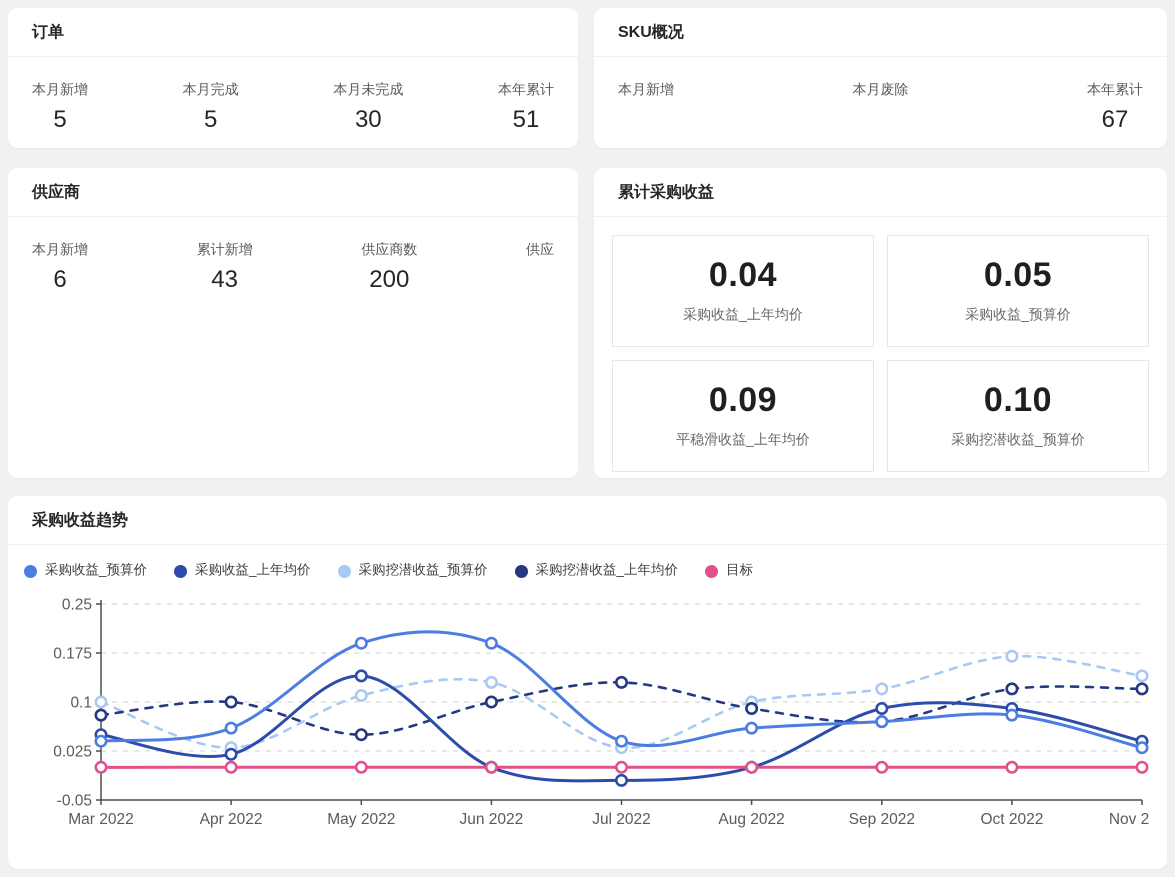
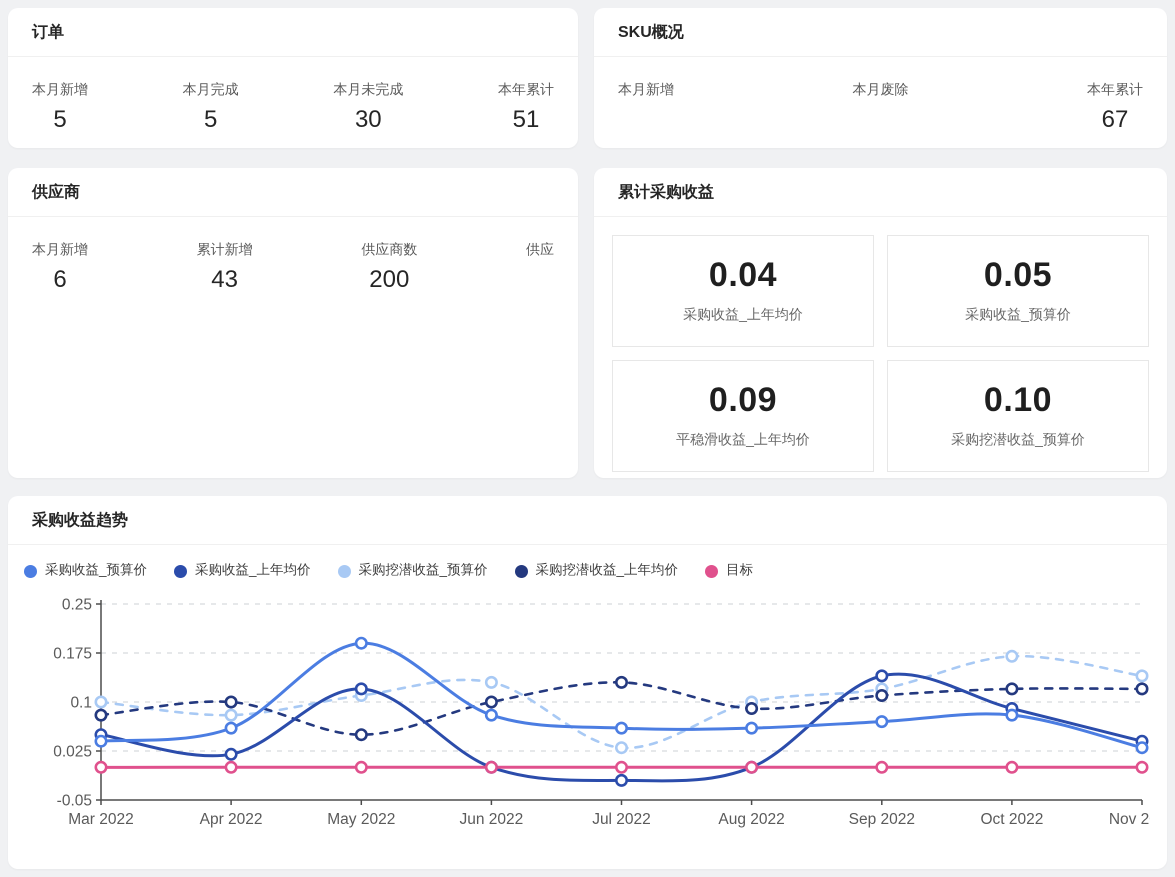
采购挖潜收益_预算价/Apr 2022: 0.03 -> 0.08
采购收益_上年均价/May 2022: 0.14 -> 0.12
采购收益_预算价/Jun 2022: 0.19 -> 0.08
采购收益_预算价/Jul 2022: 0.04 -> 0.06
采购收益_上年均价/Sep 2022: 0.09 -> 0.14
采购挖潜收益_上年均价/Sep 2022: 0.07 -> 0.11
